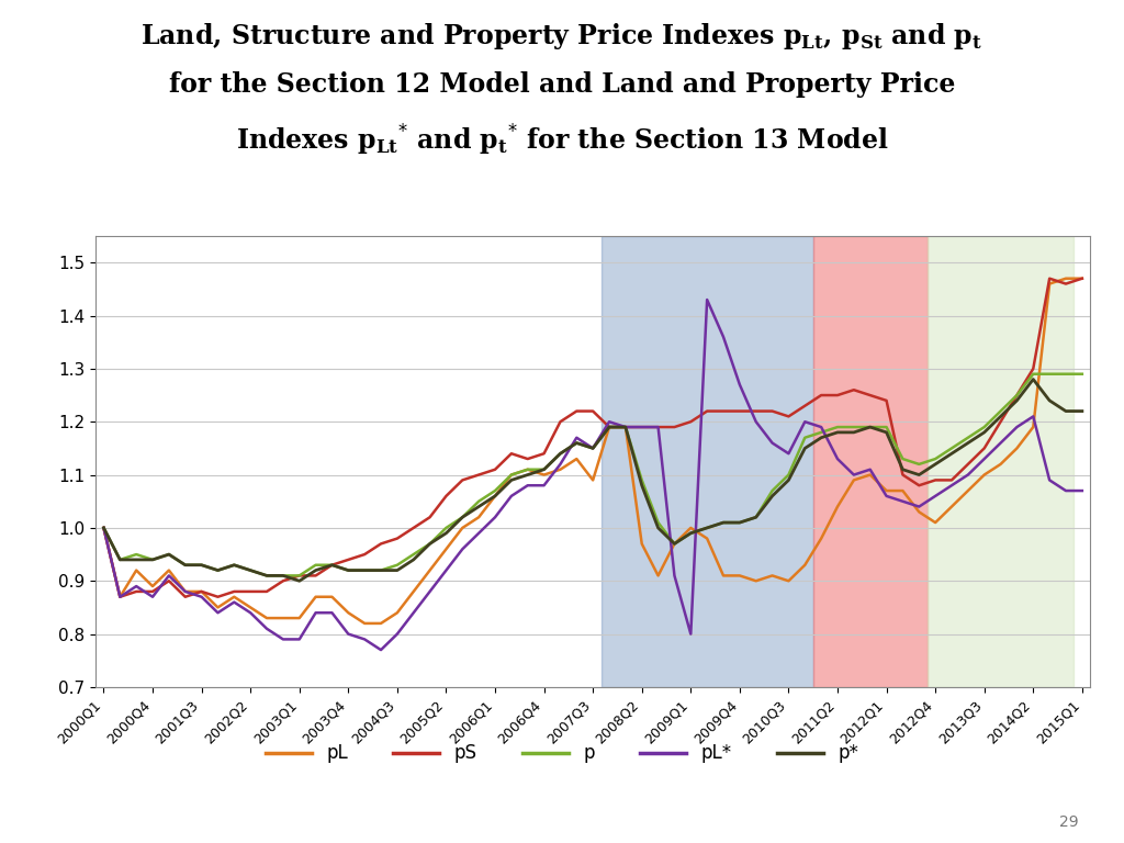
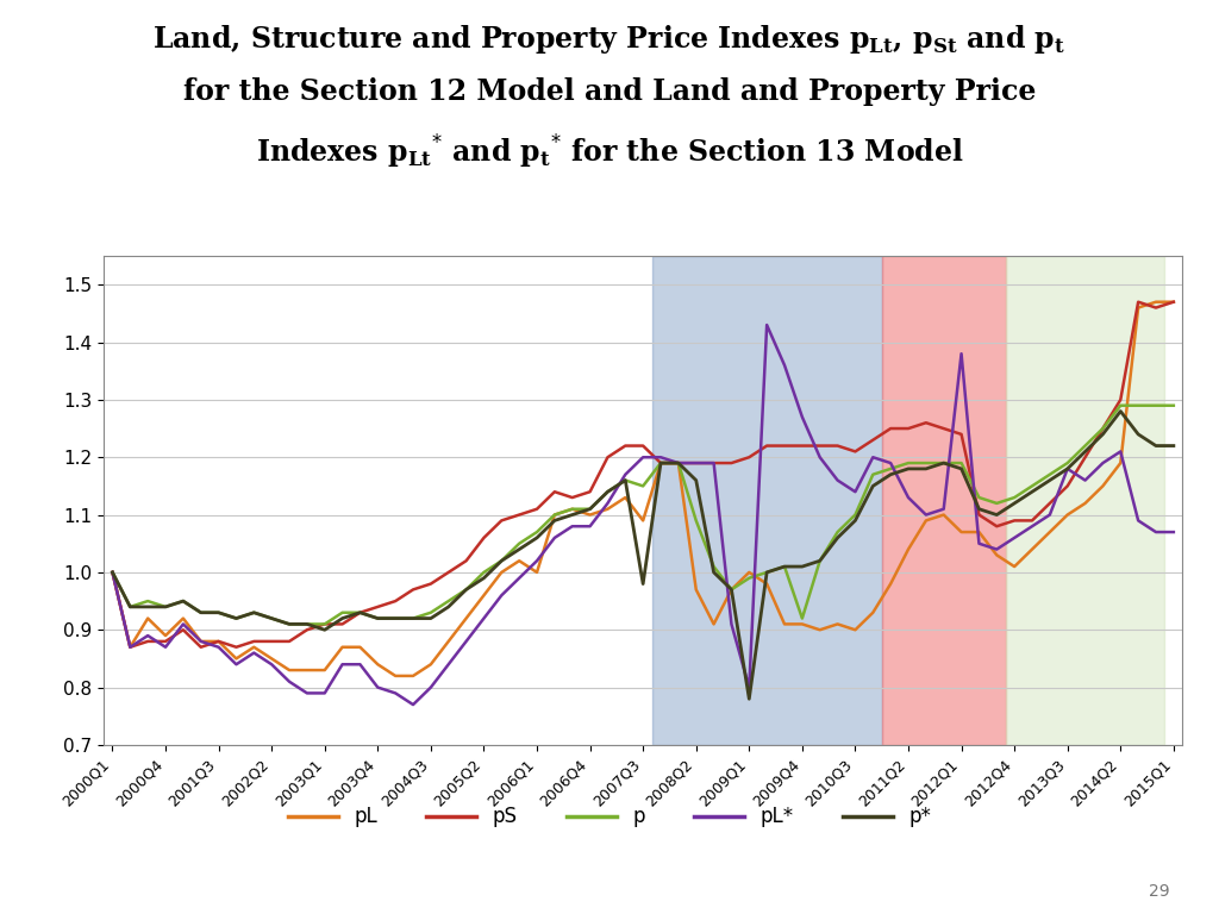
pL/2006Q1: 1.06 -> 1.00
pL*/2007Q3: 1.15 -> 1.20
p*/2007Q3: 1.15 -> 0.98
p*/2008Q2: 1.08 -> 1.16
p*/2009Q1: 0.99 -> 0.78
p/2009Q4: 1.01 -> 0.92
pL*/2012Q1: 1.06 -> 1.38
pL*/2013Q3: 1.13 -> 1.18
